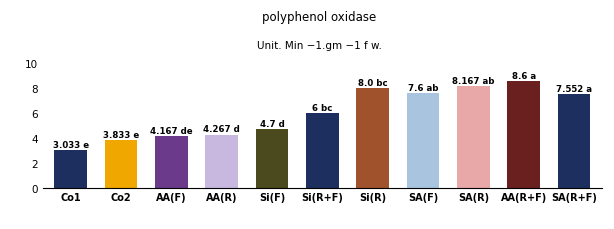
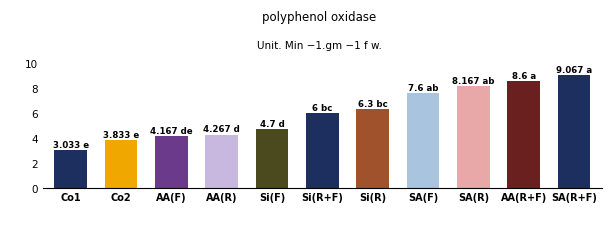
Si(R): 8.0 -> 6.3
SA(R+F): 7.552 -> 9.067
